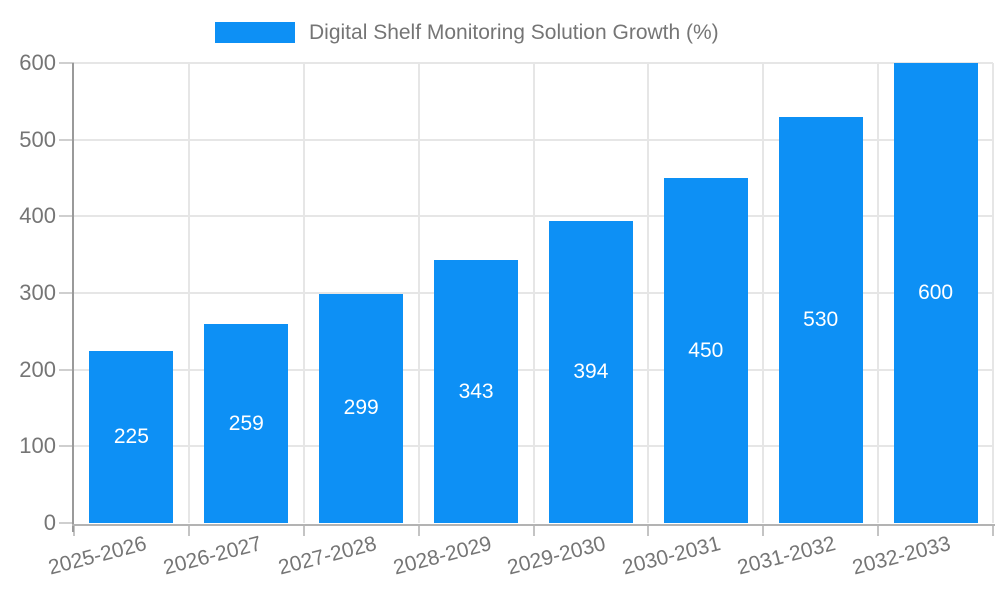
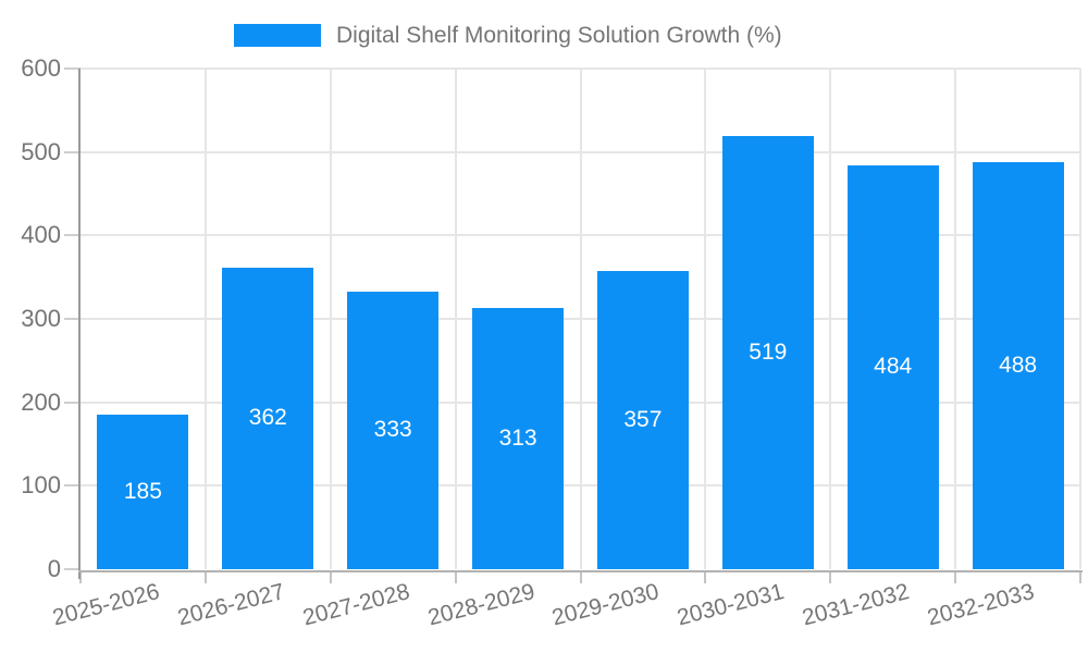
2025-2026: 225 -> 185
2026-2027: 259 -> 362
2027-2028: 299 -> 333
2028-2029: 343 -> 313
2029-2030: 394 -> 357
2030-2031: 450 -> 519
2031-2032: 530 -> 484
2032-2033: 600 -> 488
